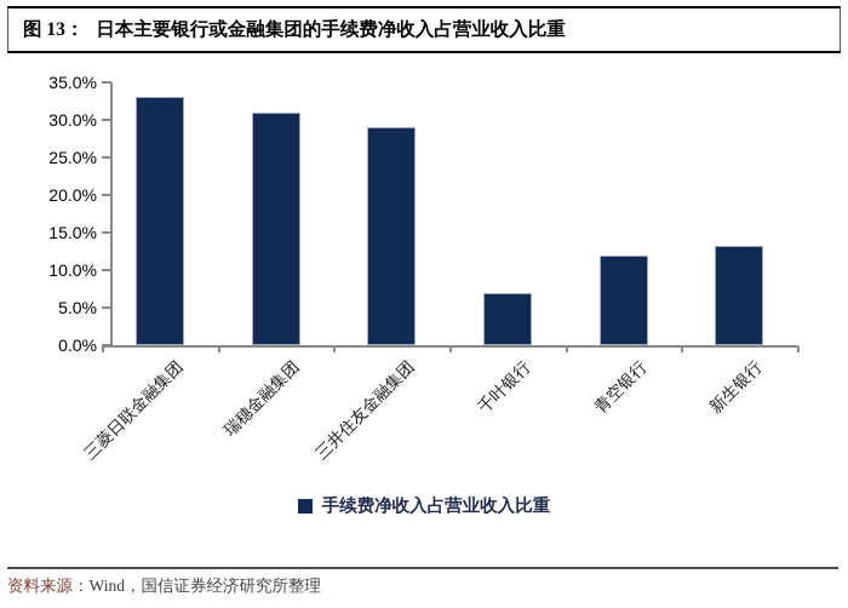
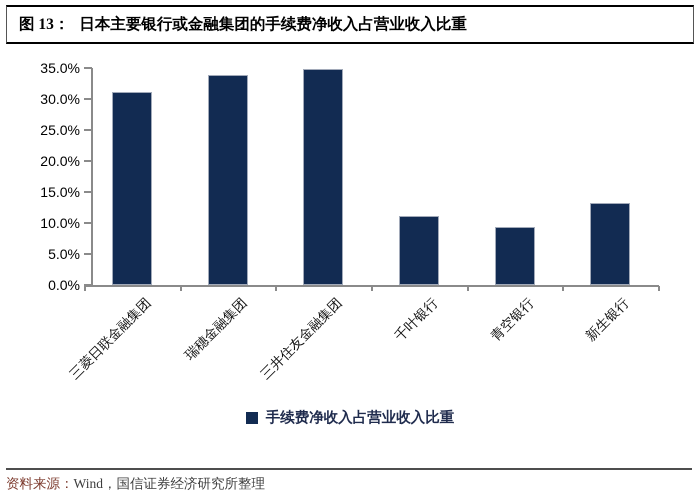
三菱日联金融集团: 33% -> 31%
瑞穗金融集团: 31% -> 34%
三井住友金融集团: 29% -> 35%
千叶银行: 7% -> 11%
青空银行: 12% -> 9%
